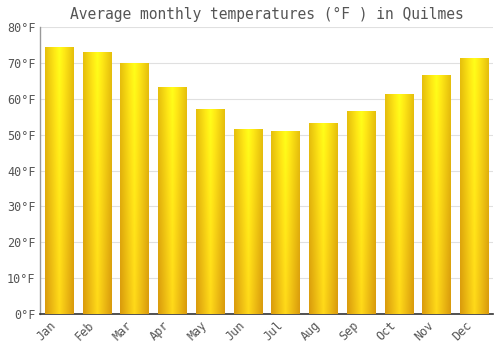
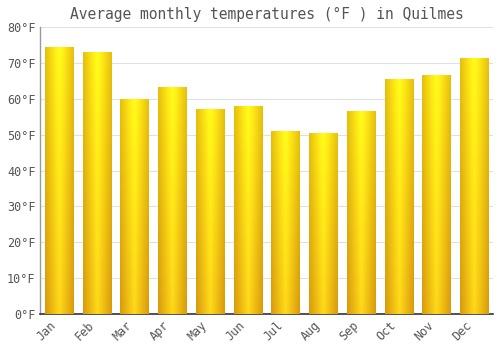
Mar: 69.8°F -> 60.0°F
Jun: 51.4°F -> 58.0°F
Aug: 53.1°F -> 50.5°F
Oct: 61.3°F -> 65.5°F
